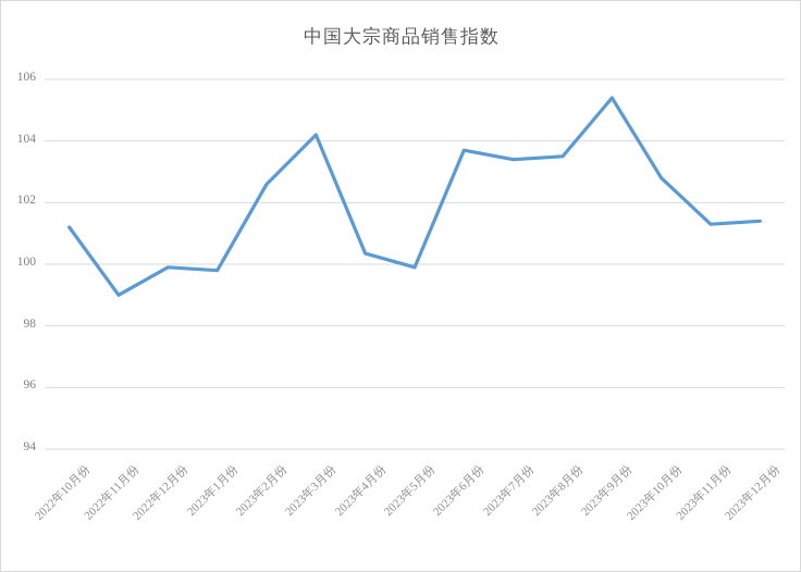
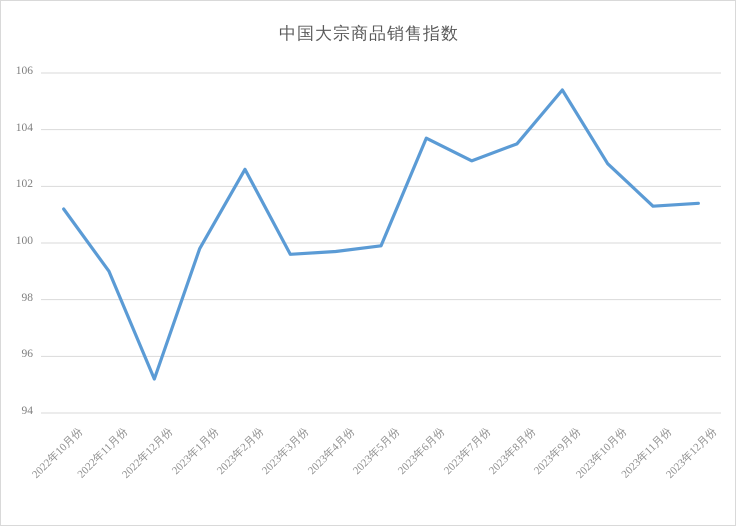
2022年12月份: 99.9 -> 95.2
2023年3月份: 104.2 -> 99.6
2023年4月份: 100.3 -> 99.7
2023年7月份: 103.4 -> 102.9
